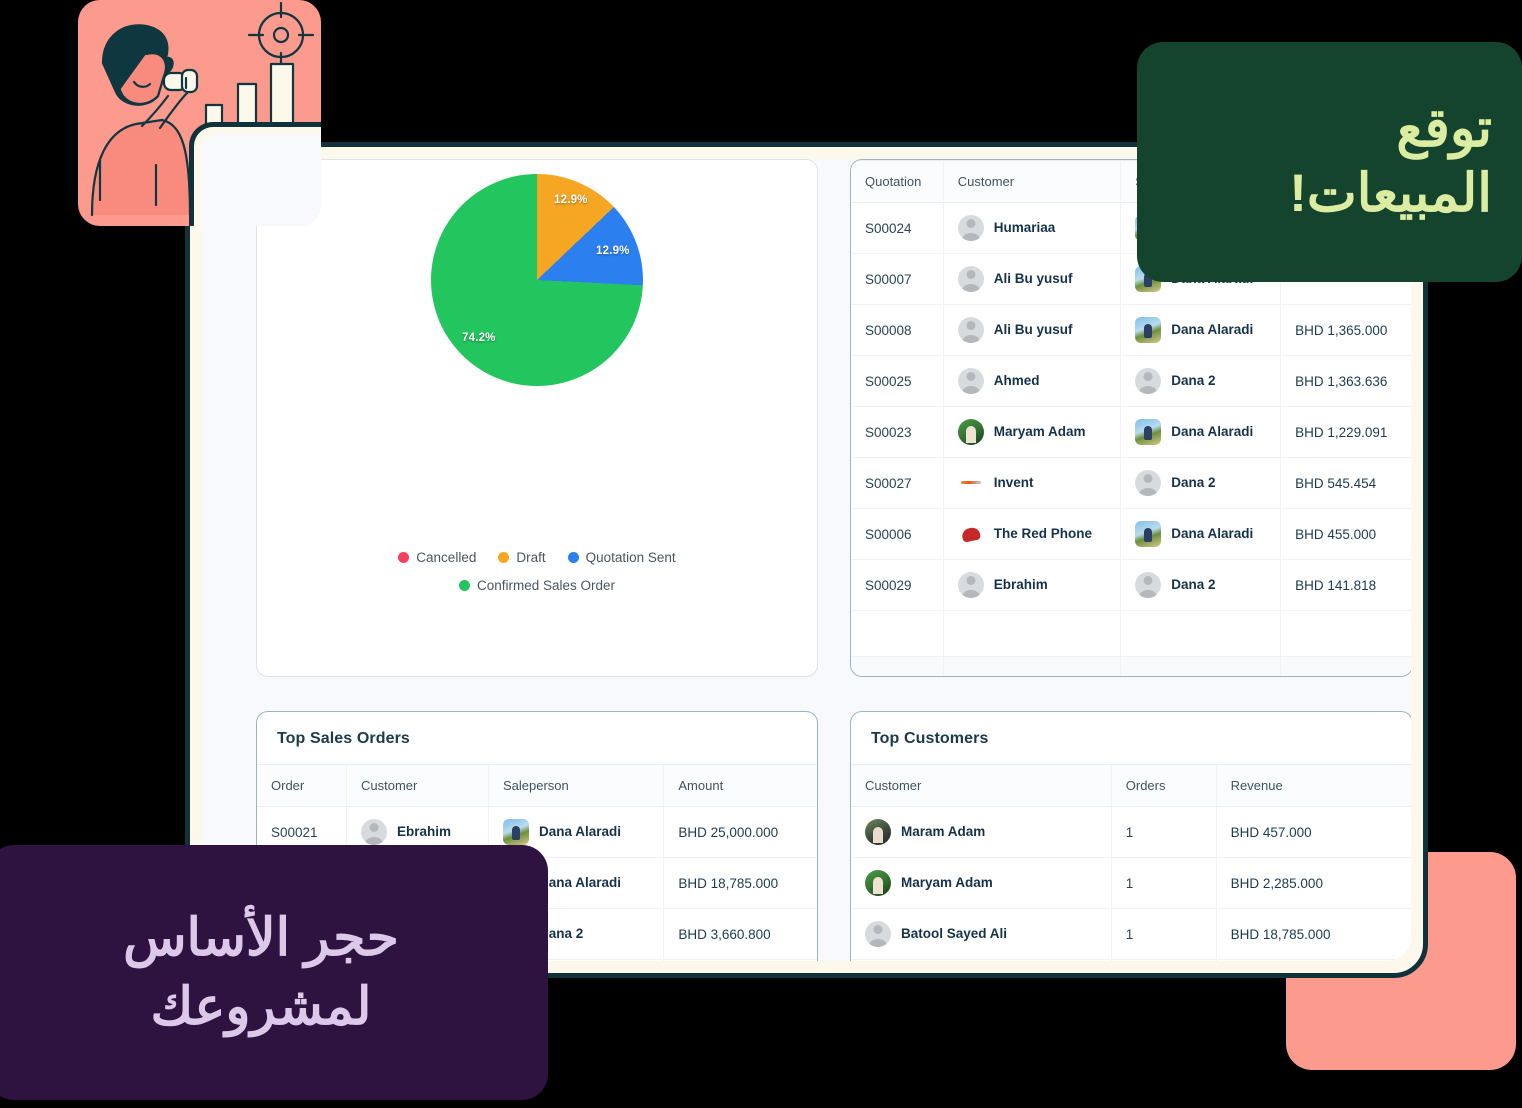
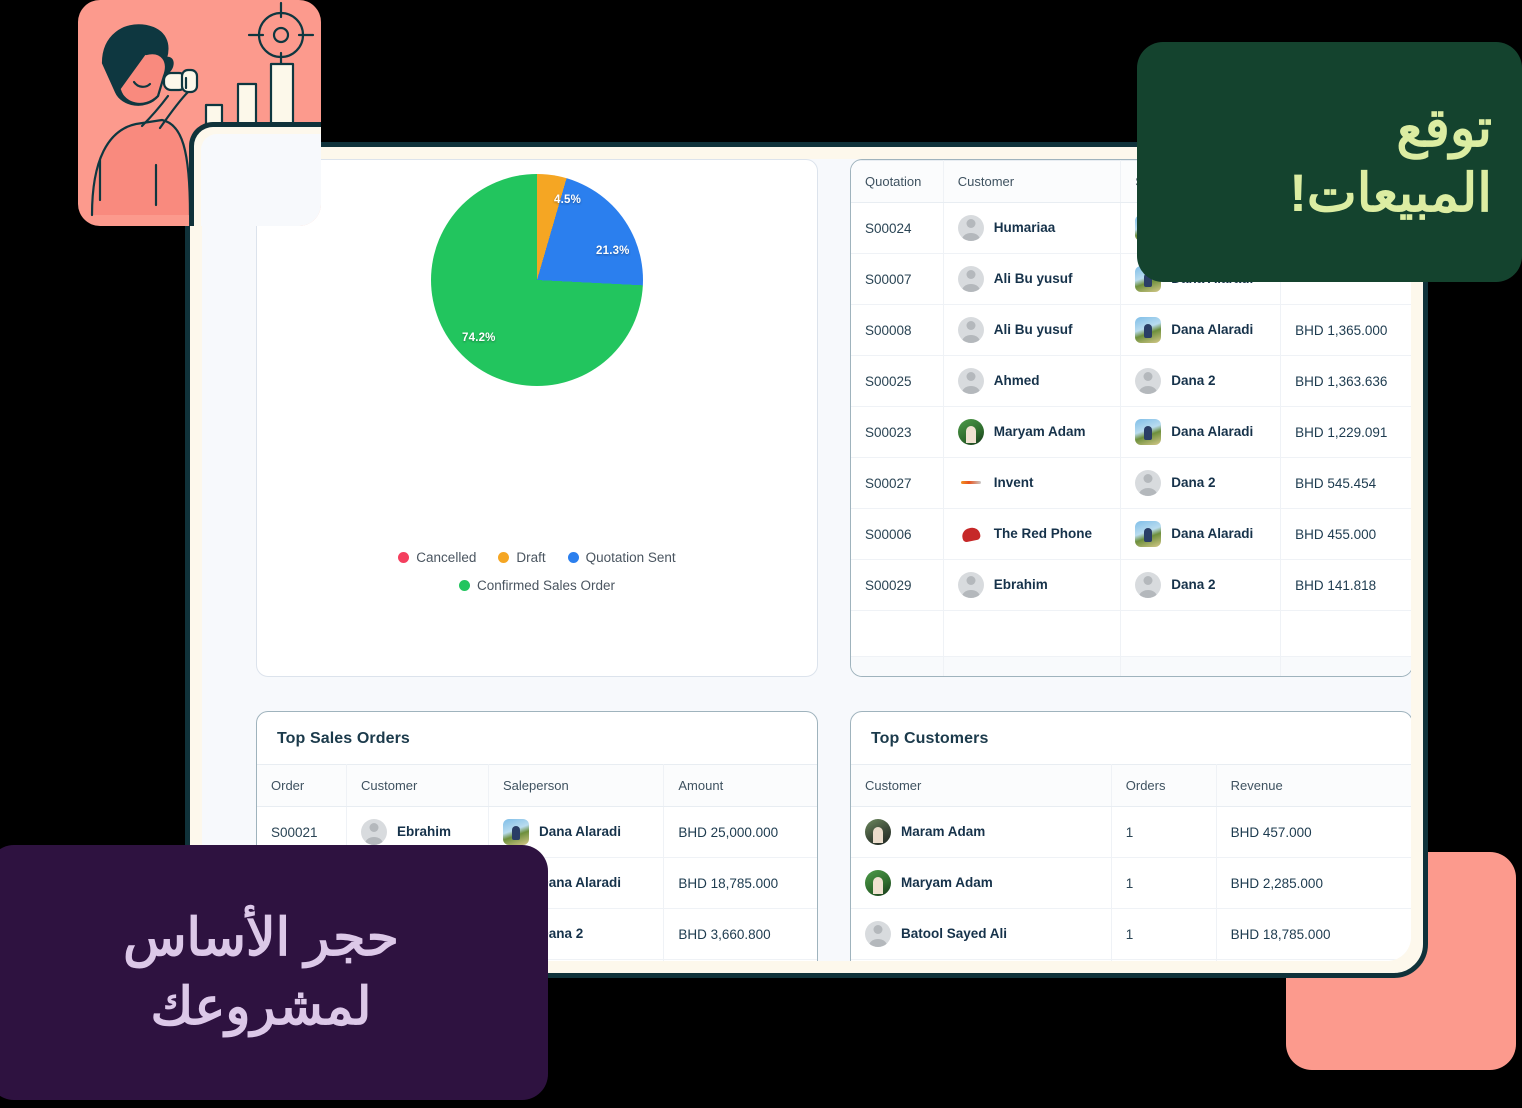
Draft: 12.9% -> 4.5%
Quotation Sent: 12.9% -> 21.3%
